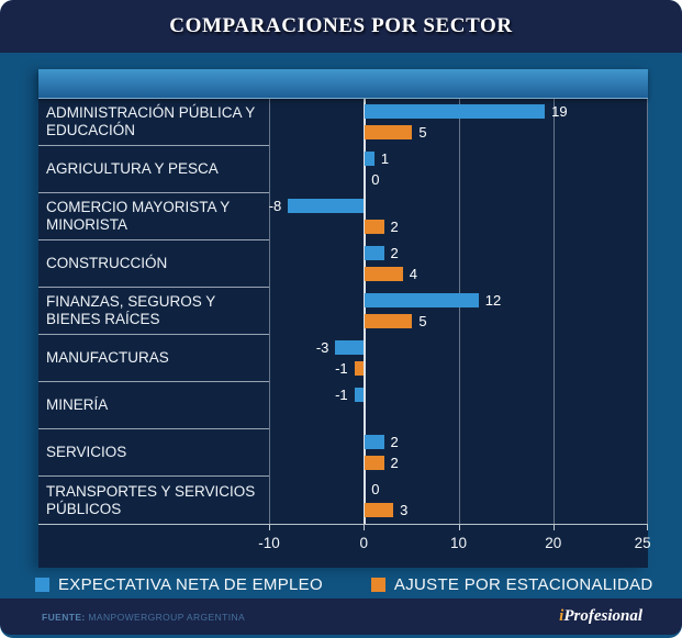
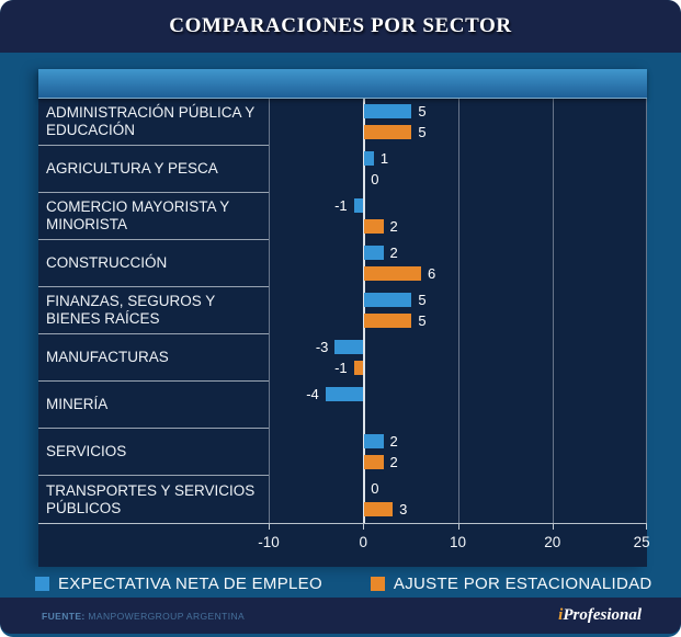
EXPECTATIVA NETA DE EMPLEO/ADMINISTRACIÓN PÚBLICA Y EDUCACIÓN: 19 -> 5
EXPECTATIVA NETA DE EMPLEO/COMERCIO MAYORISTA Y MINORISTA: -8 -> -1
AJUSTE POR ESTACIONALIDAD/CONSTRUCCIÓN: 4 -> 6
EXPECTATIVA NETA DE EMPLEO/FINANZAS, SEGUROS Y BIENES RAÍCES: 12 -> 5
EXPECTATIVA NETA DE EMPLEO/MINERÍA: -1 -> -4
